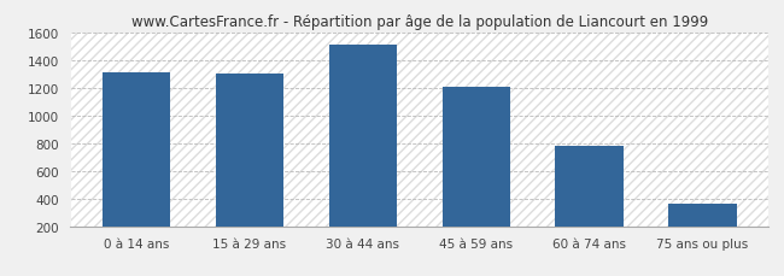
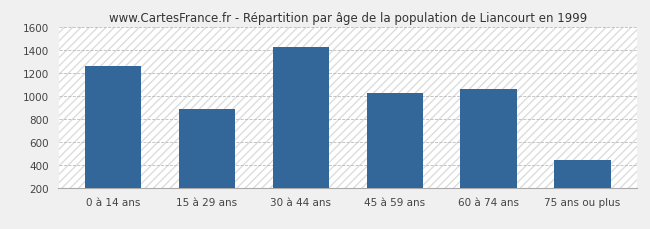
0 à 14 ans: 1310 -> 1260
15 à 29 ans: 1300 -> 880
30 à 44 ans: 1510 -> 1420
45 à 59 ans: 1200 -> 1020
60 à 74 ans: 780 -> 1060
75 ans ou plus: 360 -> 440
